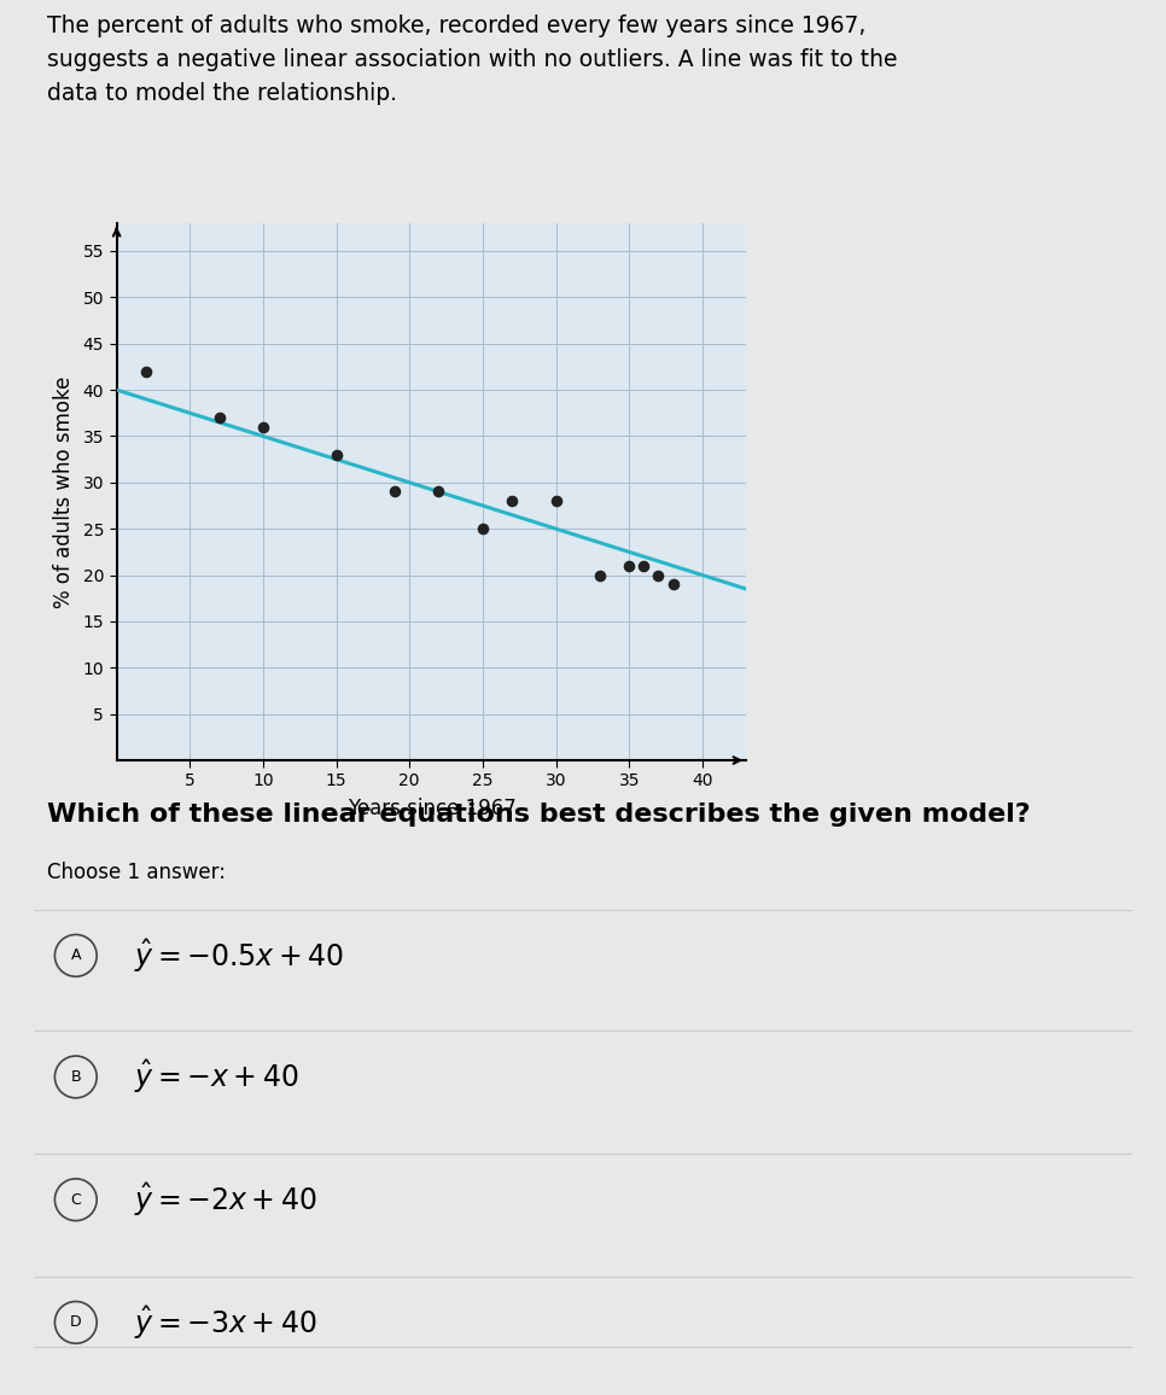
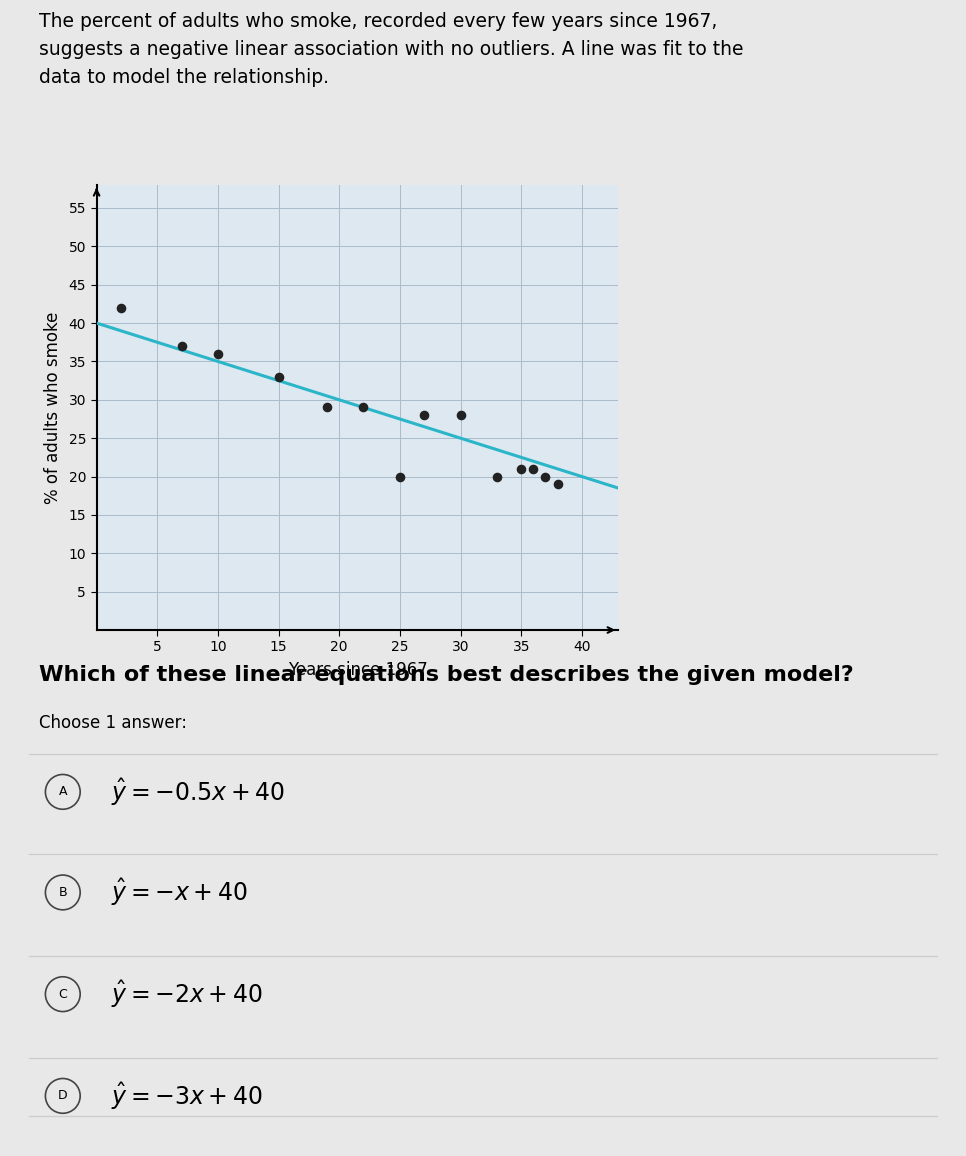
25: 25 -> 20
